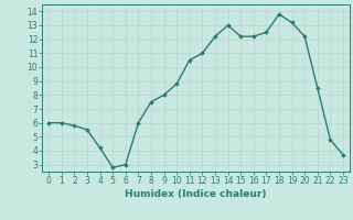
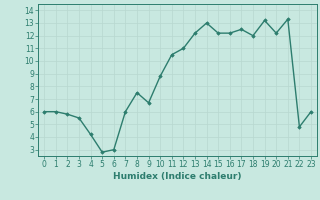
9: 8.0 -> 6.7
18: 13.8 -> 12.0
21: 8.5 -> 13.3
23: 3.7 -> 6.0
